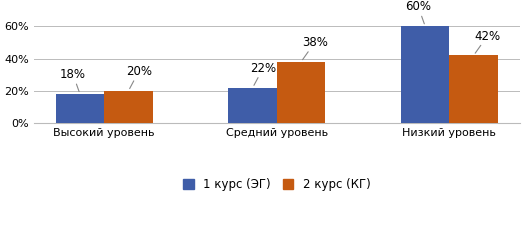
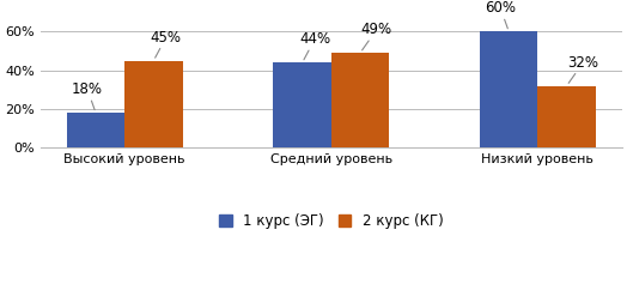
2 курс (КГ)/Высокий уровень: 20% -> 45%
1 курс (ЭГ)/Средний уровень: 22% -> 44%
2 курс (КГ)/Средний уровень: 38% -> 49%
2 курс (КГ)/Низкий уровень: 42% -> 32%
